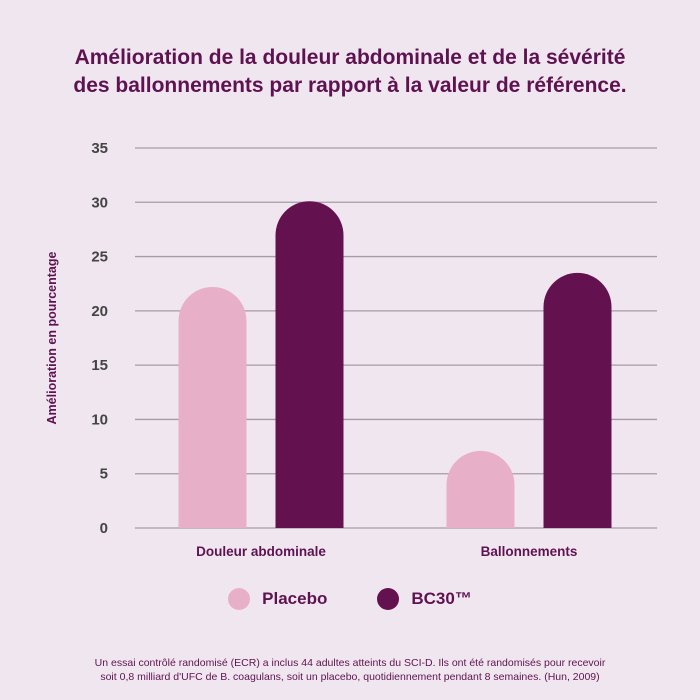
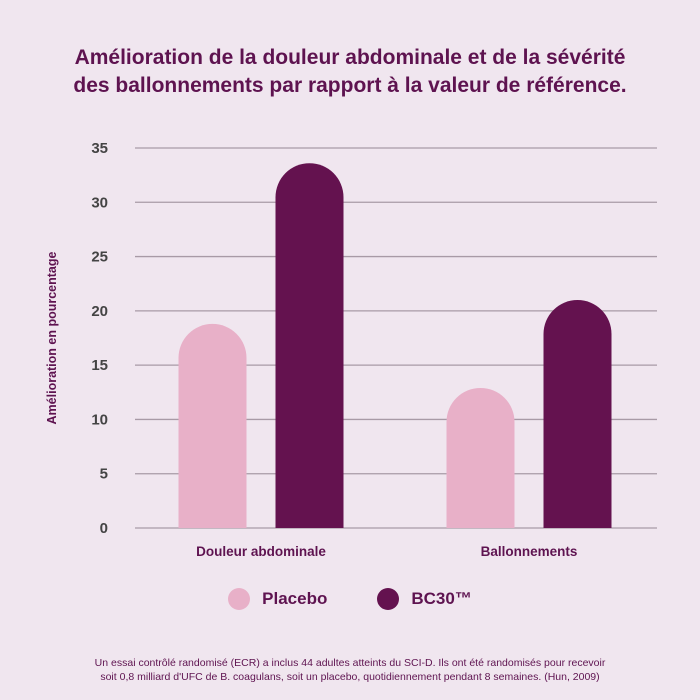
Placebo/Douleur abdominale: 22.2 -> 18.8
BC30™/Douleur abdominale: 30.1 -> 33.6
Placebo/Ballonnements: 7.1 -> 12.9
BC30™/Ballonnements: 23.5 -> 21.0
